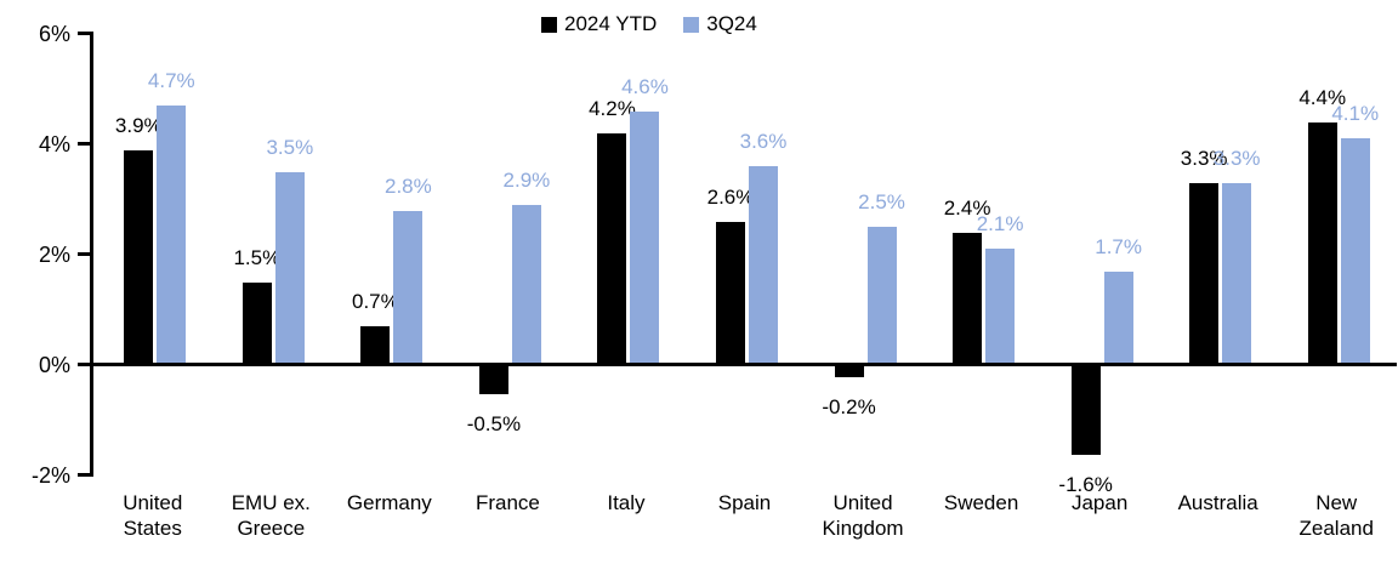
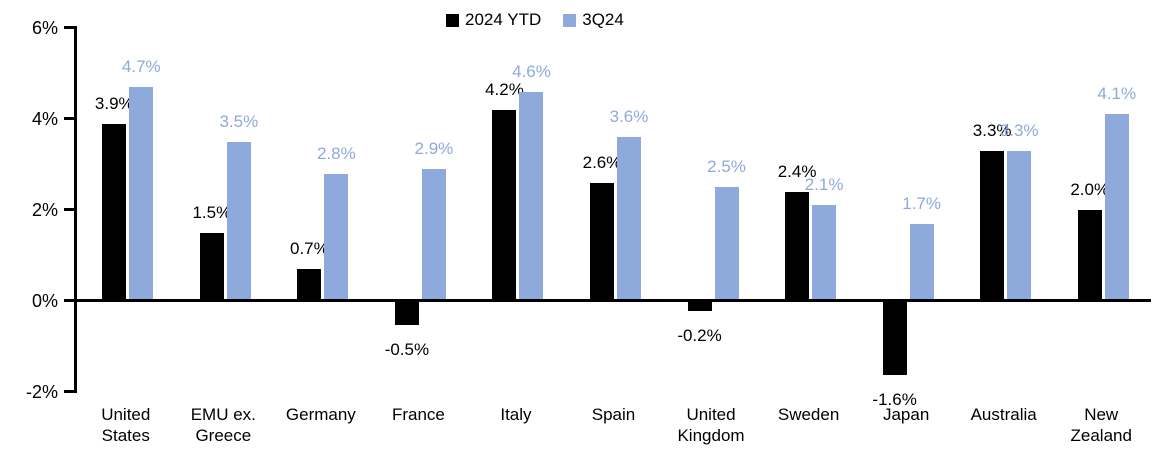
2024 YTD/New Zealand: 4.4% -> 2.0%
